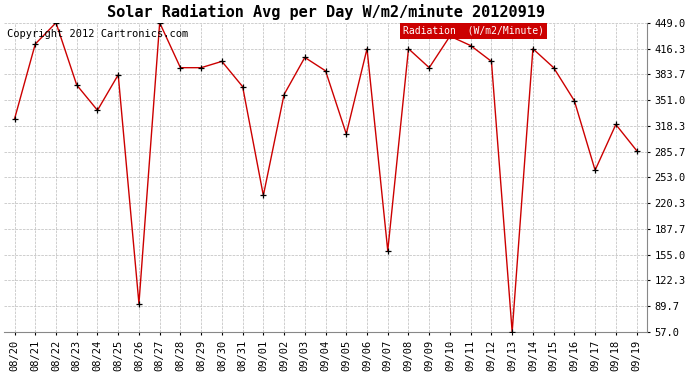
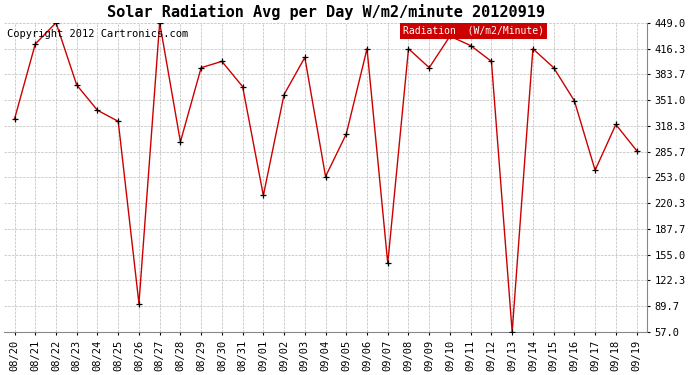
08/25: 383 -> 324
08/28: 392 -> 298
09/04: 388 -> 254
09/07: 160 -> 144
